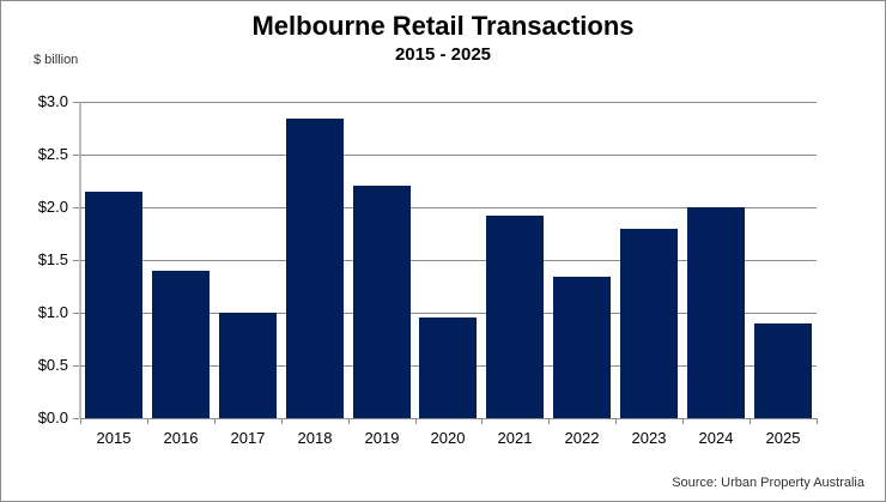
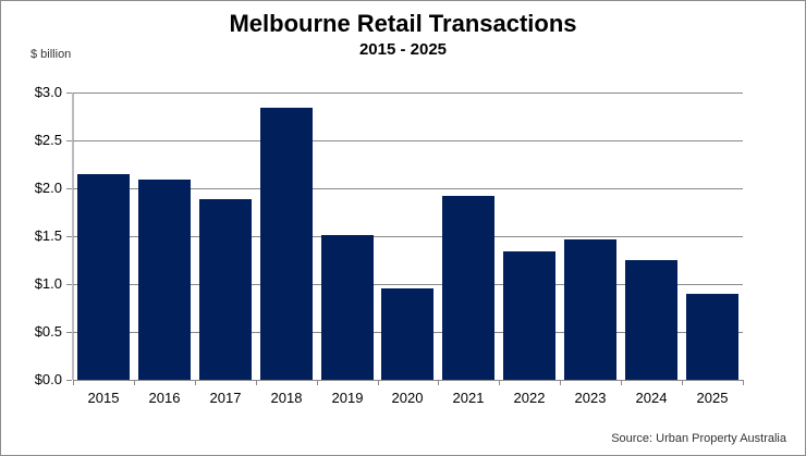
2016: $1.4 -> $2.1
2017: $1.0 -> $1.9
2019: $2.2 -> $1.5
2023: $1.8 -> $1.5
2024: $2.0 -> $1.2
